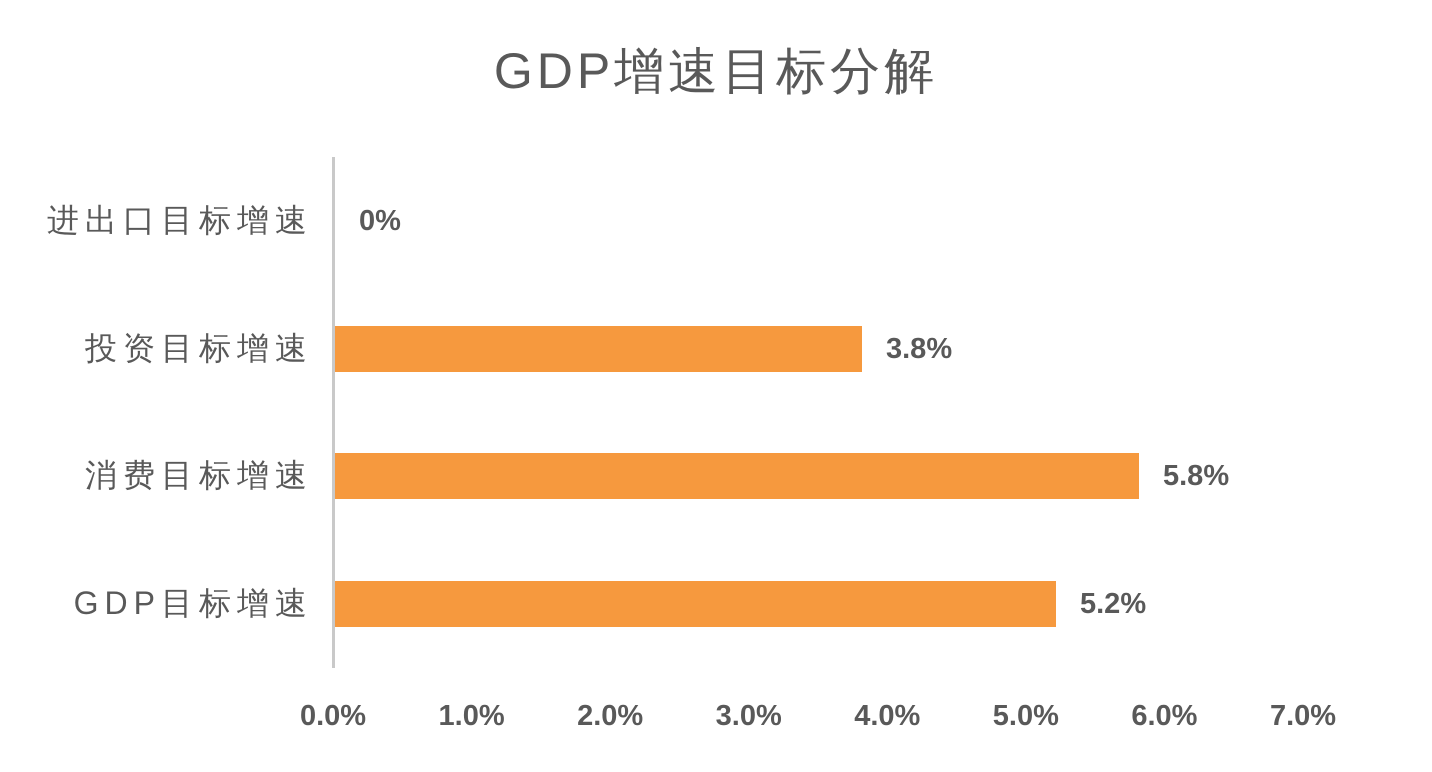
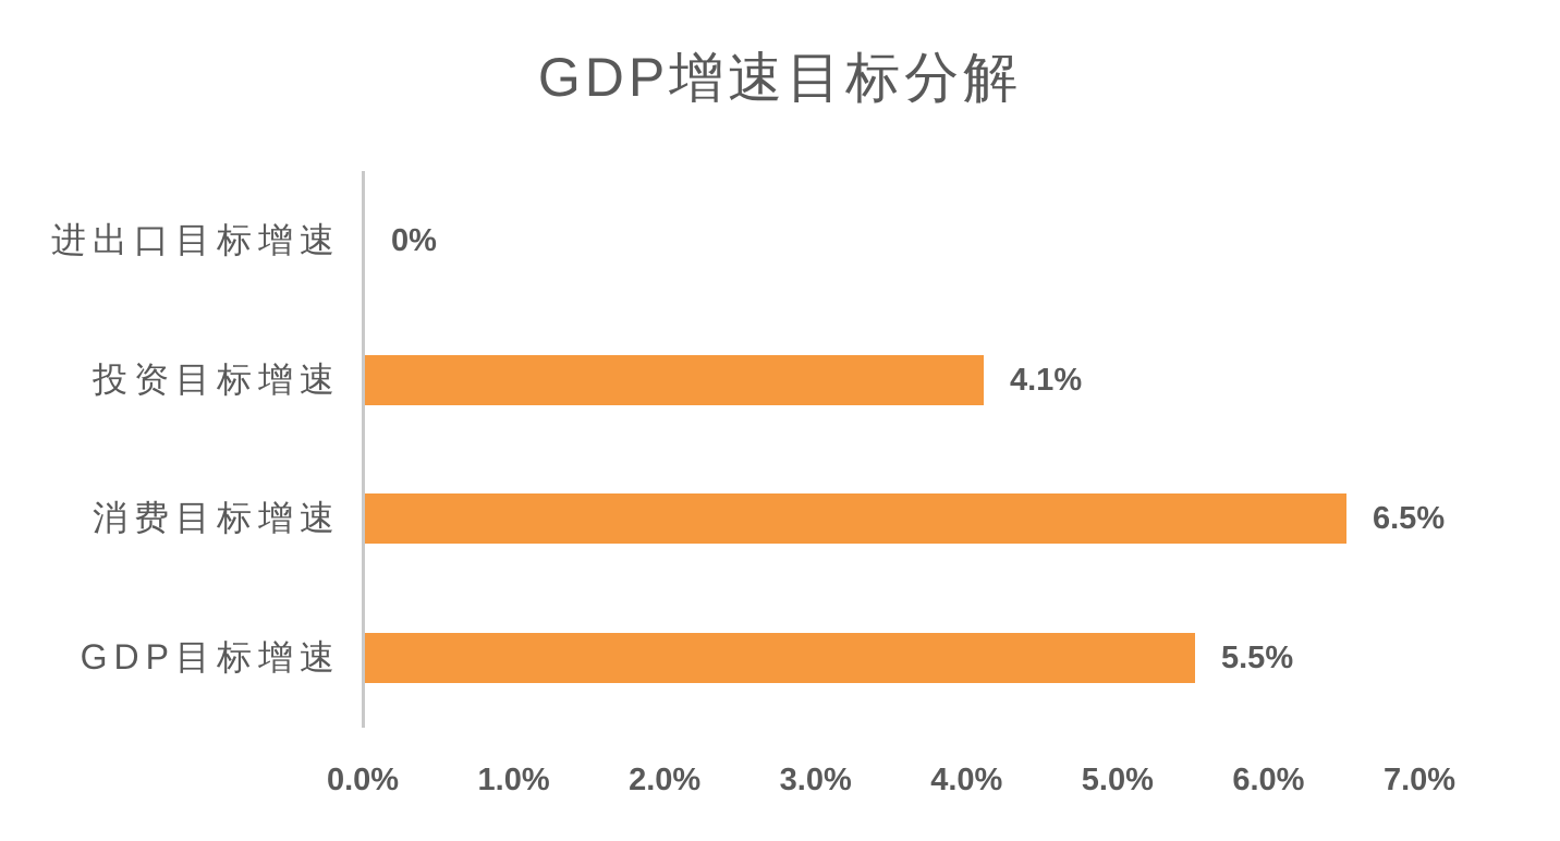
投资目标增速: 3.8% -> 4.1%
消费目标增速: 5.8% -> 6.5%
GDP目标增速: 5.2% -> 5.5%
